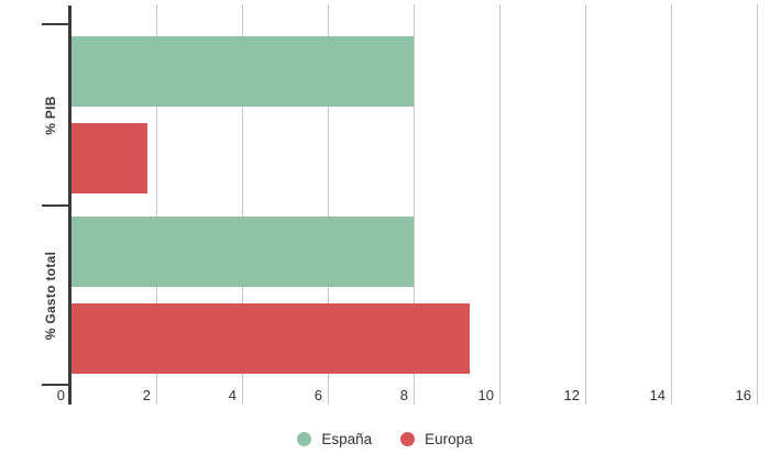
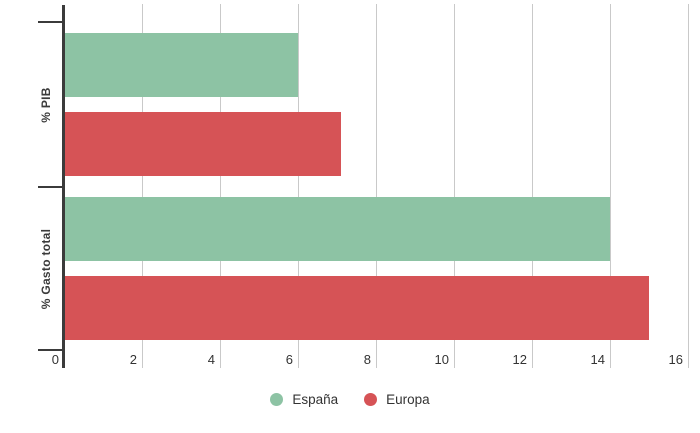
España/% PIB: 8 -> 6
Europa/% PIB: 1.8 -> 7.1
España/% Gasto total: 8 -> 14
Europa/% Gasto total: 9.3 -> 15.0
